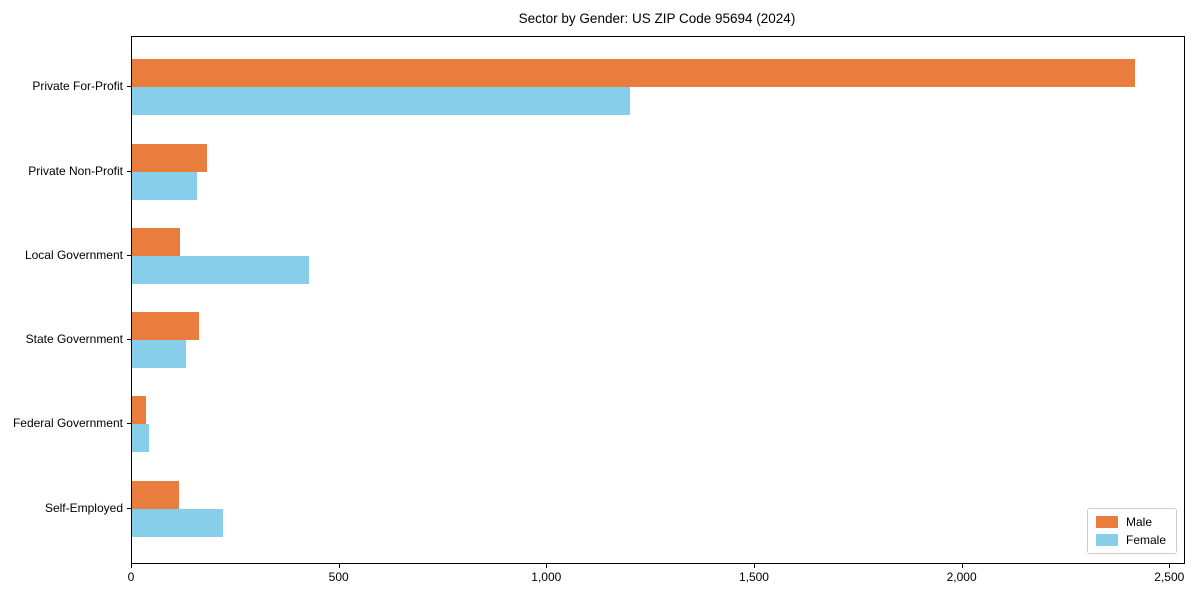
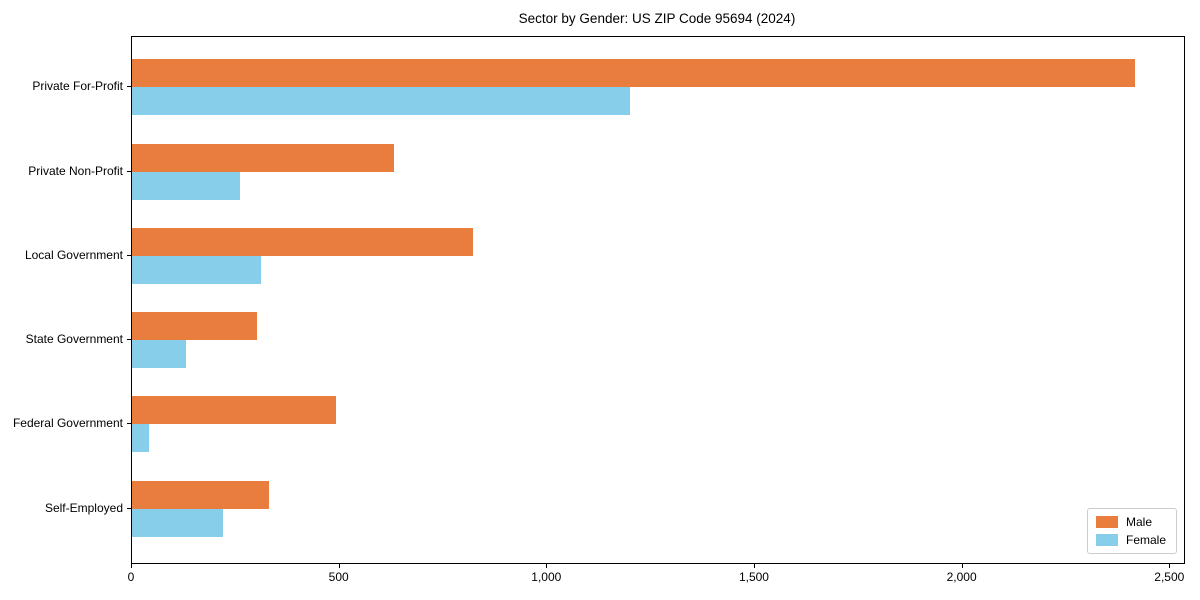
Male/Private Non-Profit: 180 -> 630
Female/Private Non-Profit: 160 -> 260
Male/Local Government: 120 -> 820
Female/Local Government: 430 -> 310
Male/State Government: 160 -> 300
Male/Federal Government: 30 -> 490
Male/Self-Employed: 110 -> 330
